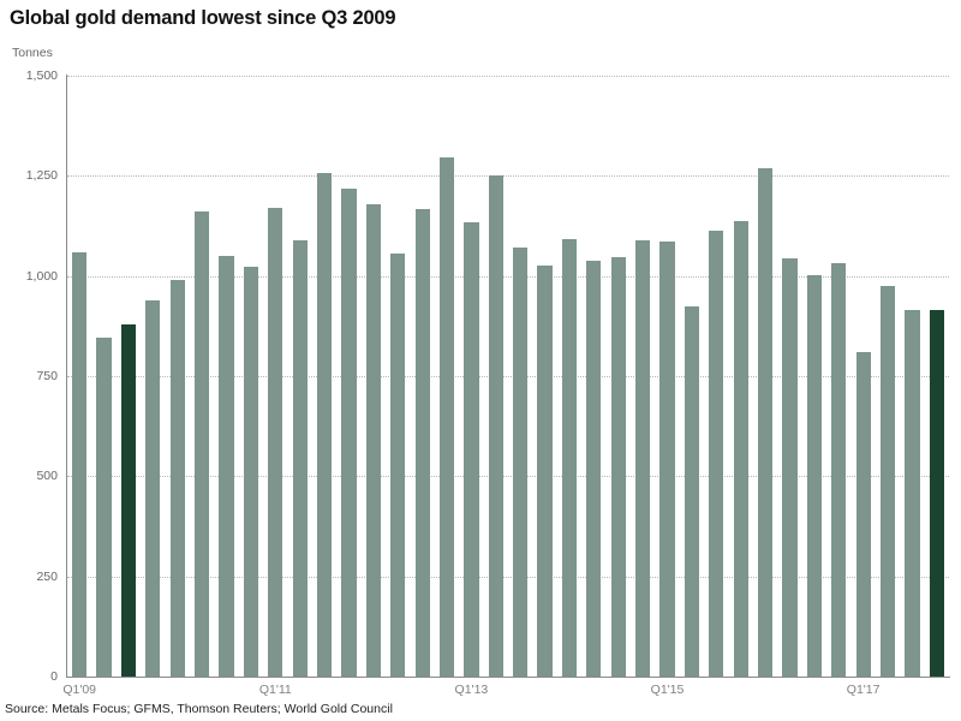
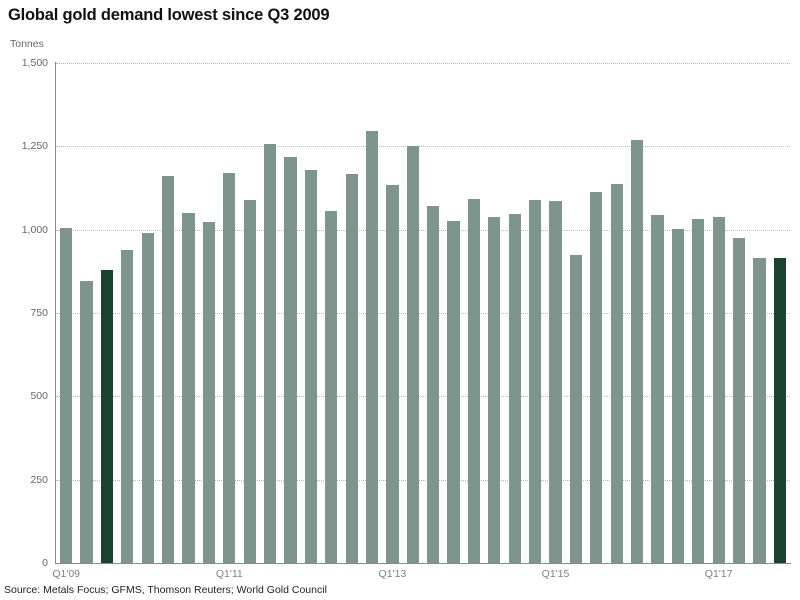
Q1'09: 1060 -> 1000
Q1'17: 810 -> 1040
